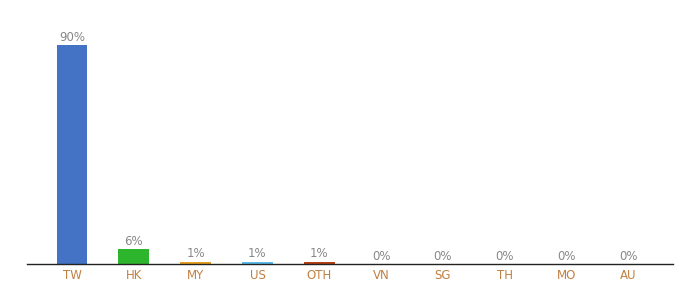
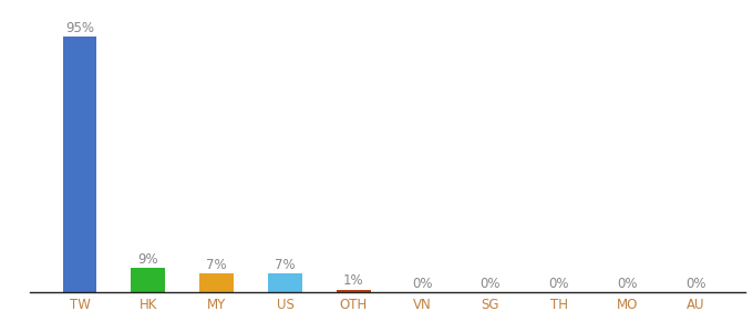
TW: 90% -> 95%
HK: 6% -> 9%
MY: 1% -> 7%
US: 1% -> 7%
